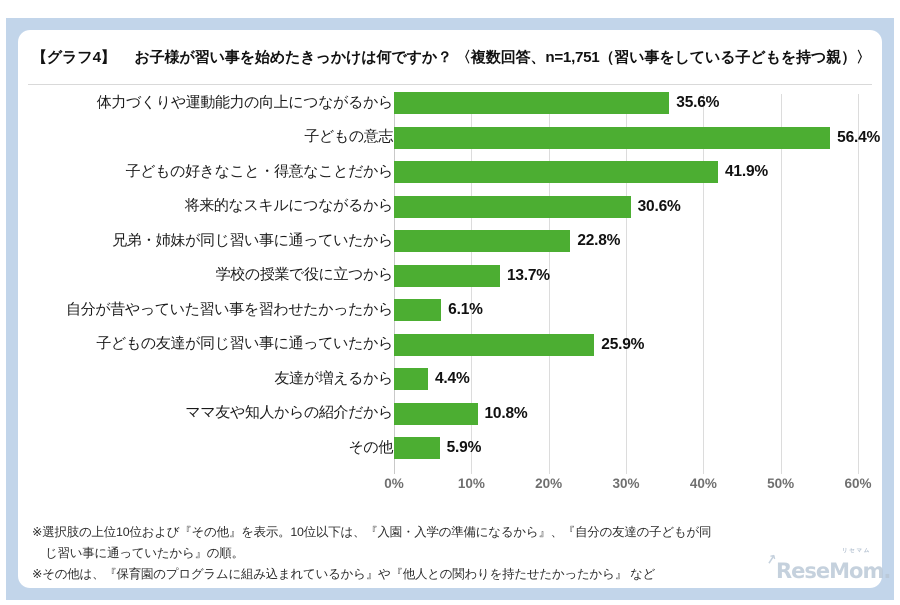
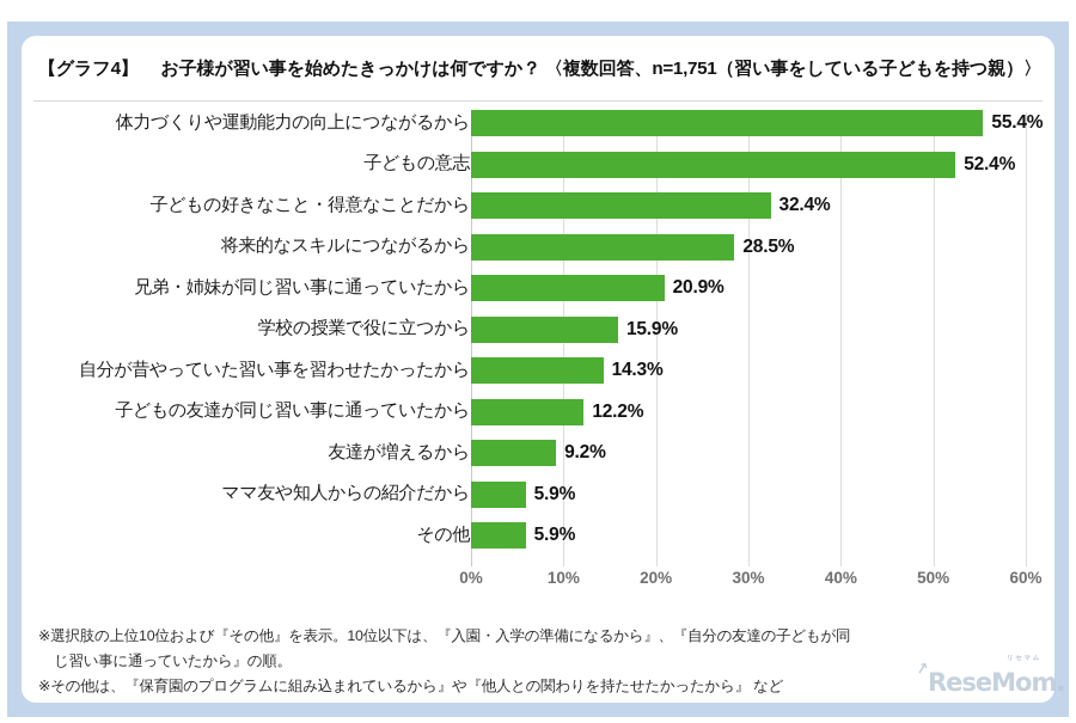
体力づくりや運動能力の向上につながるから: 35.6% -> 55.4%
子どもの意志: 56.4% -> 52.4%
子どもの好きなこと・得意なことだから: 41.9% -> 32.4%
将来的なスキルにつながるから: 30.6% -> 28.5%
兄弟・姉妹が同じ習い事に通っていたから: 22.8% -> 20.9%
学校の授業で役に立つから: 13.7% -> 15.9%
自分が昔やっていた習い事を習わせたかったから: 6.1% -> 14.3%
子どもの友達が同じ習い事に通っていたから: 25.9% -> 12.2%
友達が増えるから: 4.4% -> 9.2%
ママ友や知人からの紹介だから: 10.8% -> 5.9%
